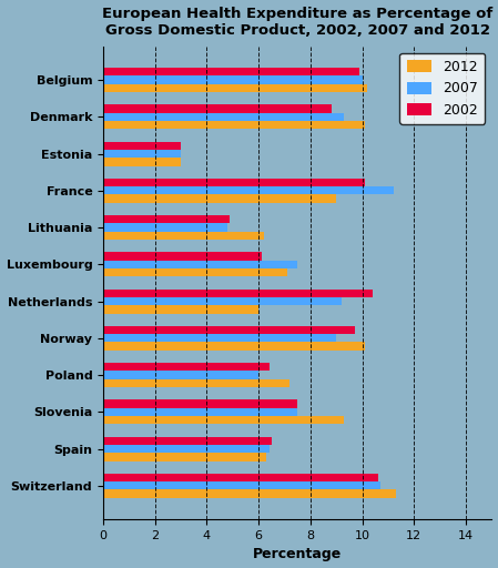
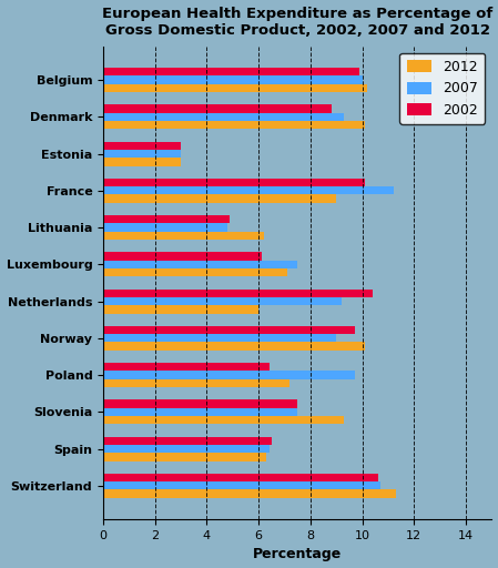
2007/Poland: 6.0 -> 9.7
